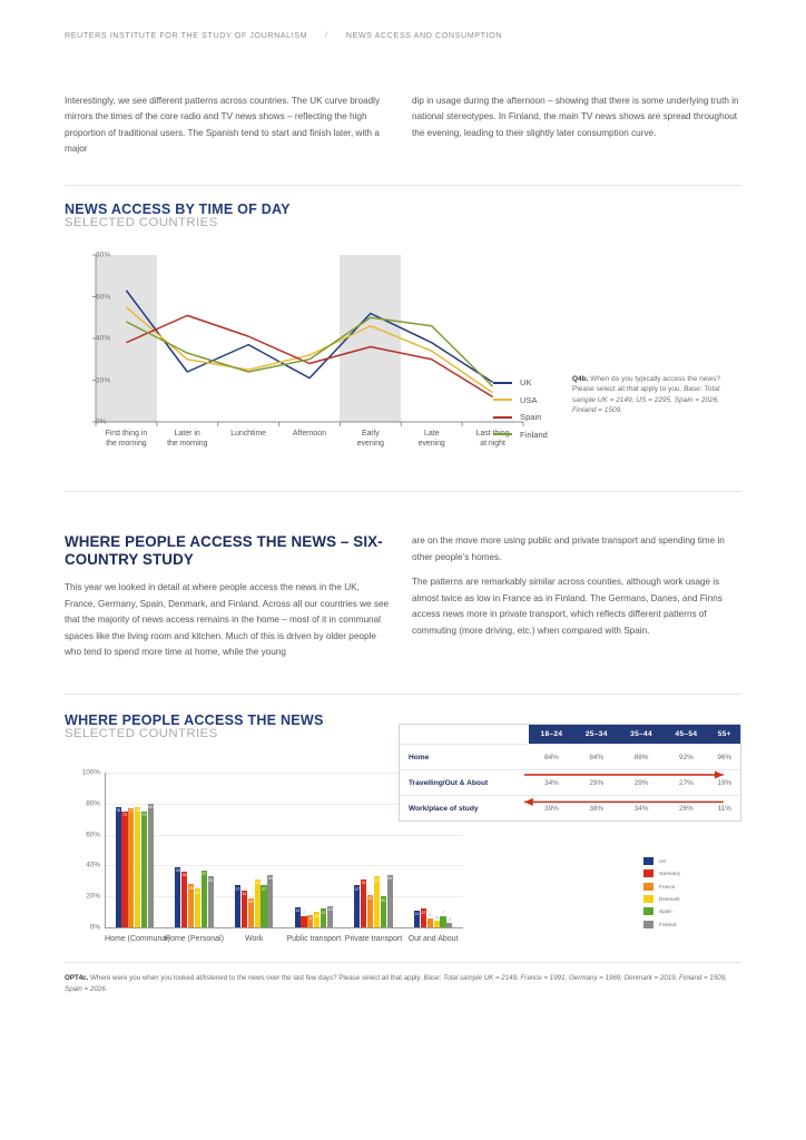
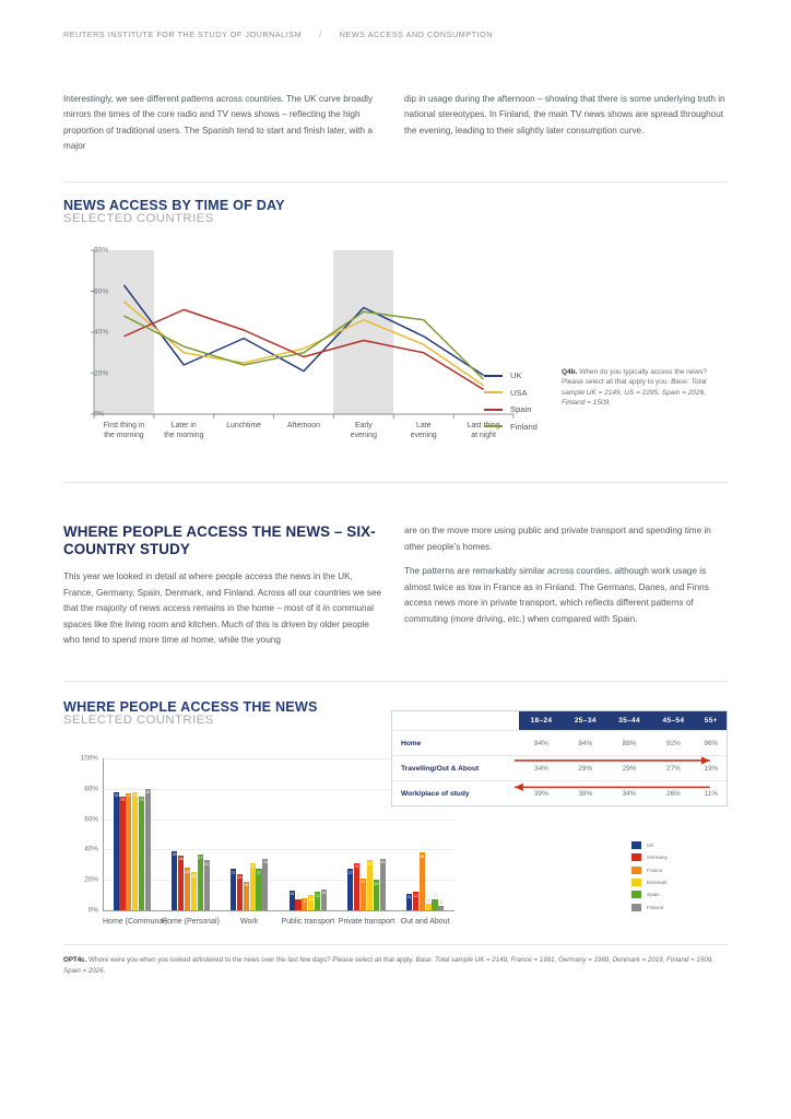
WHERE PEOPLE ACCESS THE NEWS/France/Out and About: 6 -> 38
